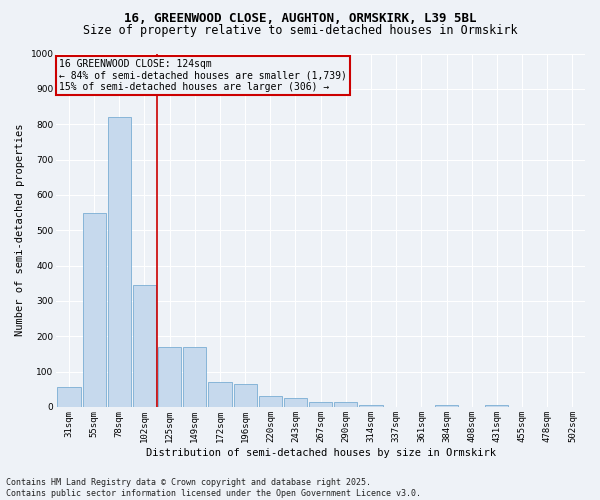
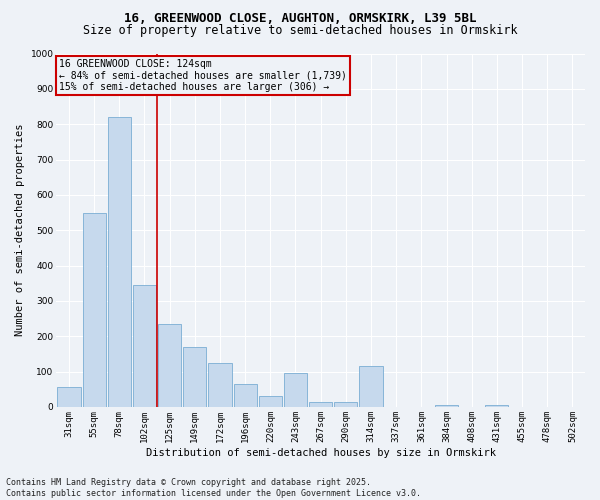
125sqm: 170 -> 235
172sqm: 70 -> 125
243sqm: 25 -> 95
314sqm: 5 -> 115
